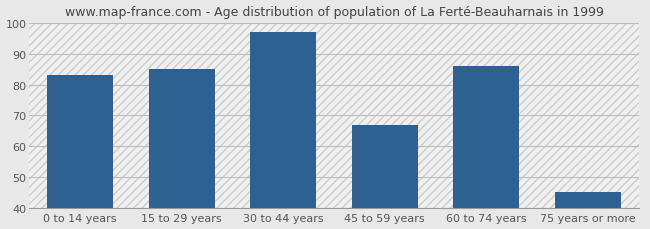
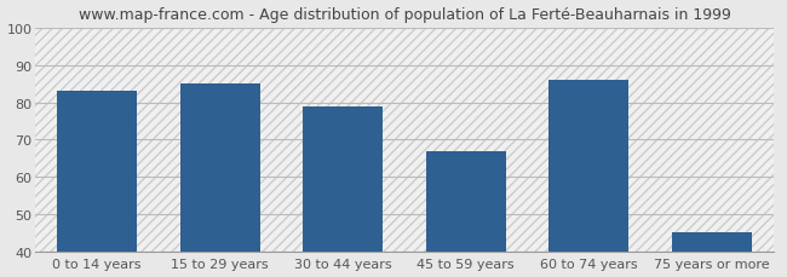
30 to 44 years: 97 -> 79
